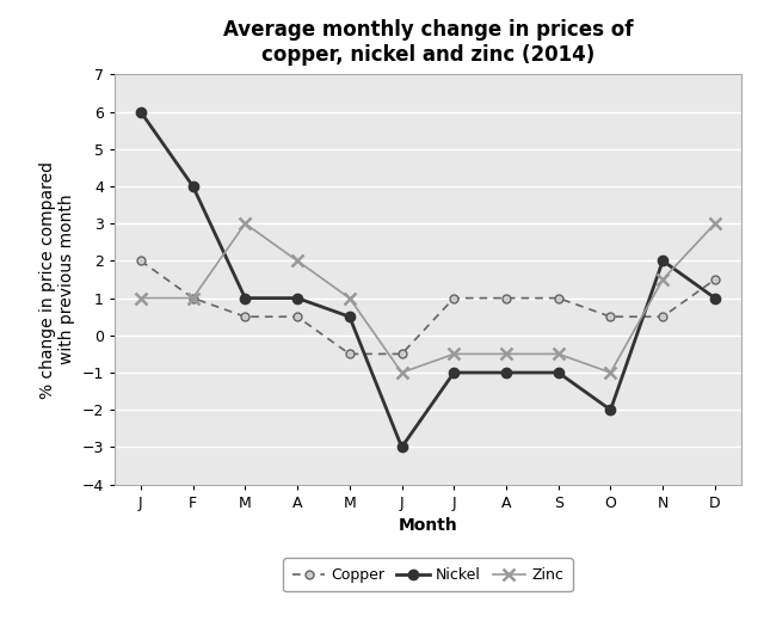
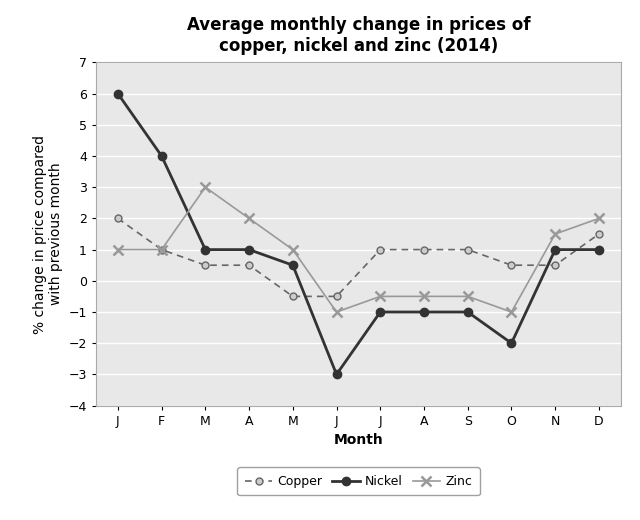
Nickel/N: 2.0 -> 1.0
Zinc/D: 3.0 -> 2.0
